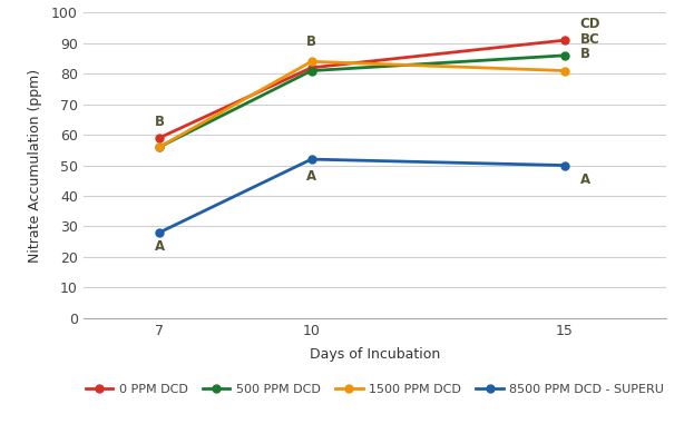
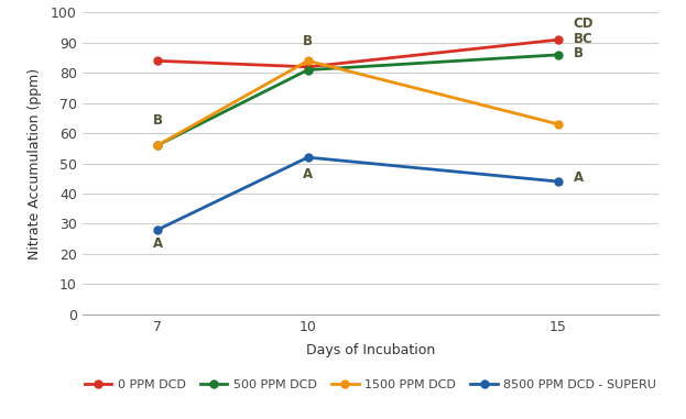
0 PPM DCD/7: 59 -> 84
1500 PPM DCD/15: 81 -> 63
8500 PPM DCD - SUPERU/15: 50 -> 44
